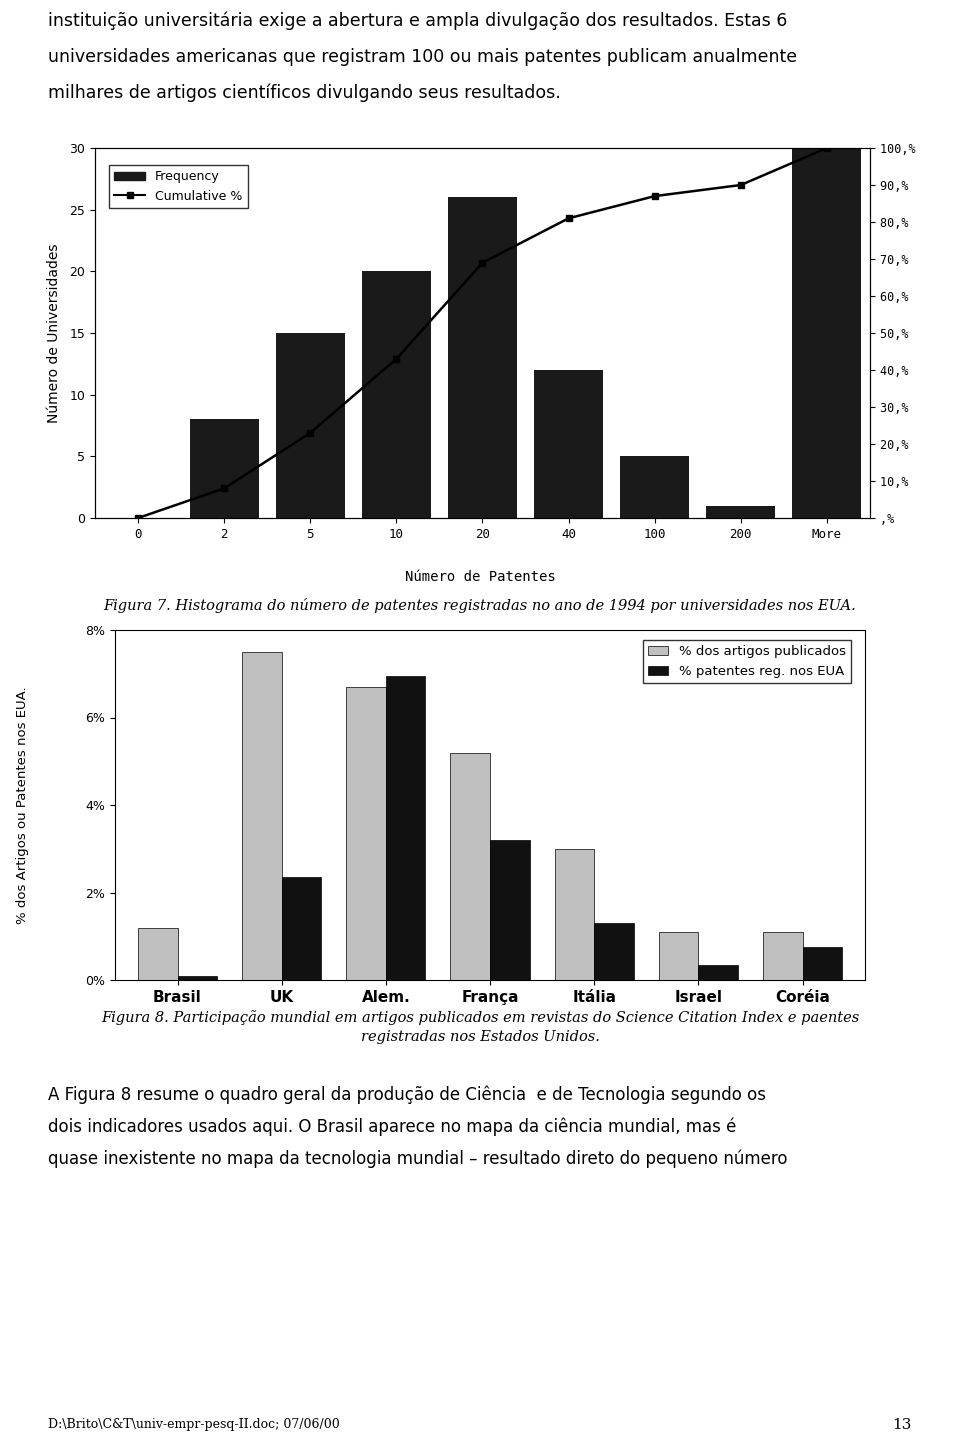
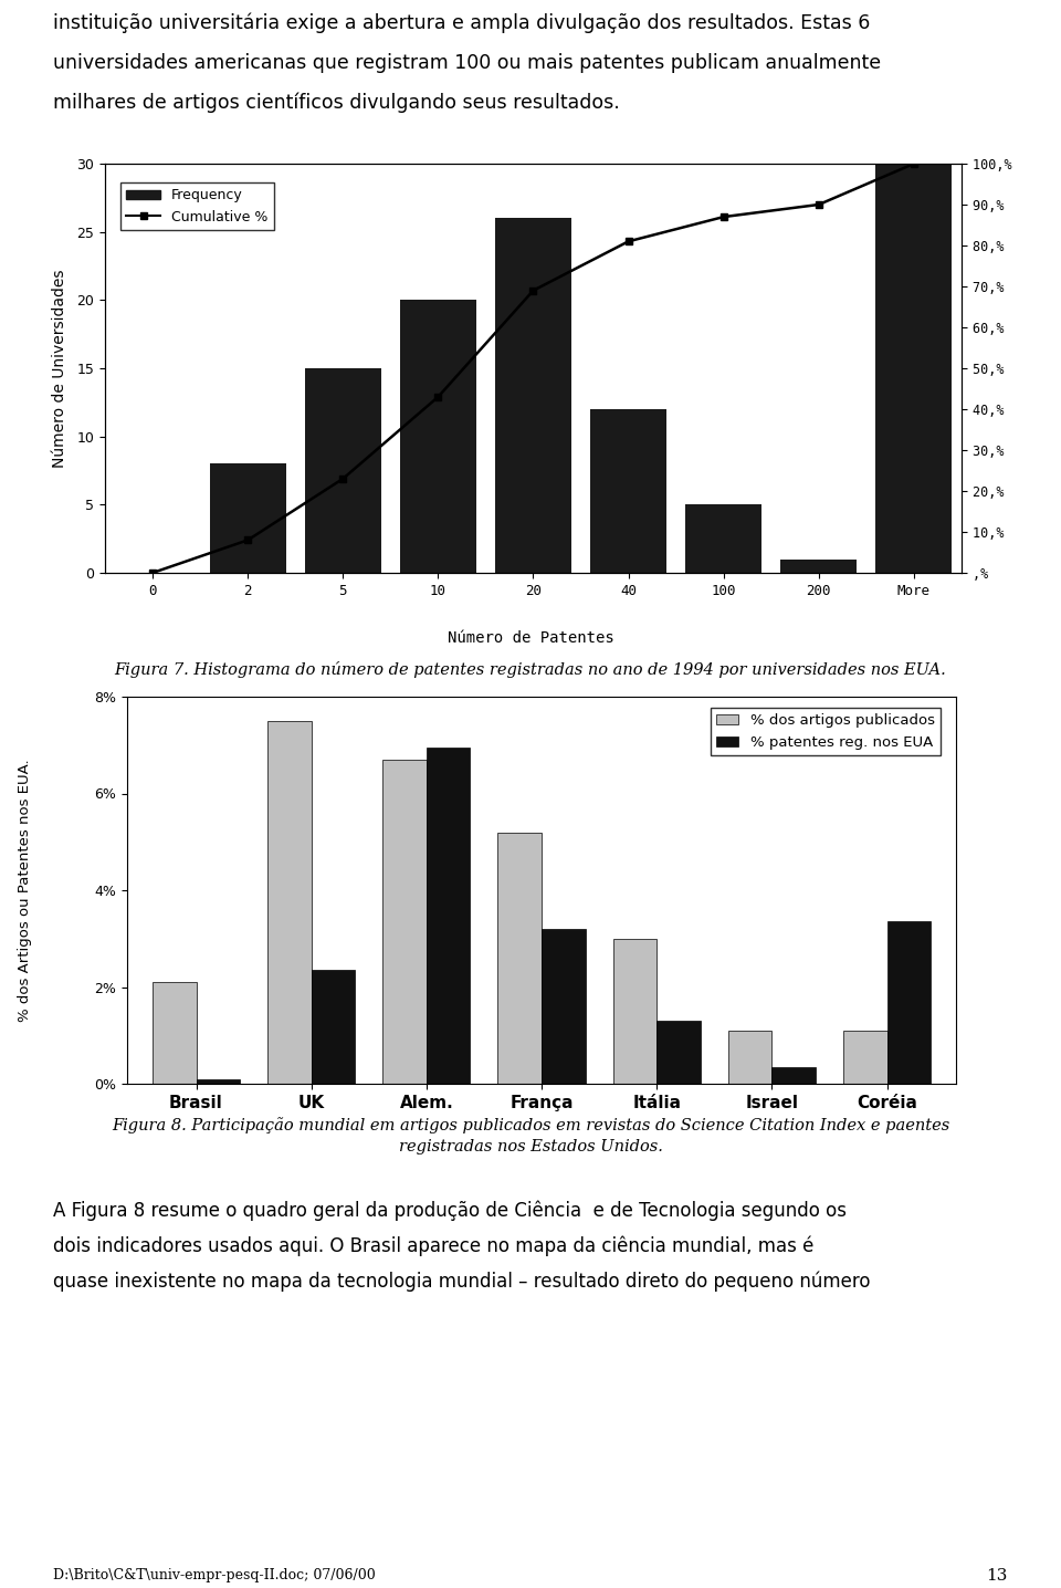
% dos artigos publicados/Brasil: 1.2% -> 2.1%
% patentes reg. nos EUA/Coréia: 0.75% -> 3.35%
